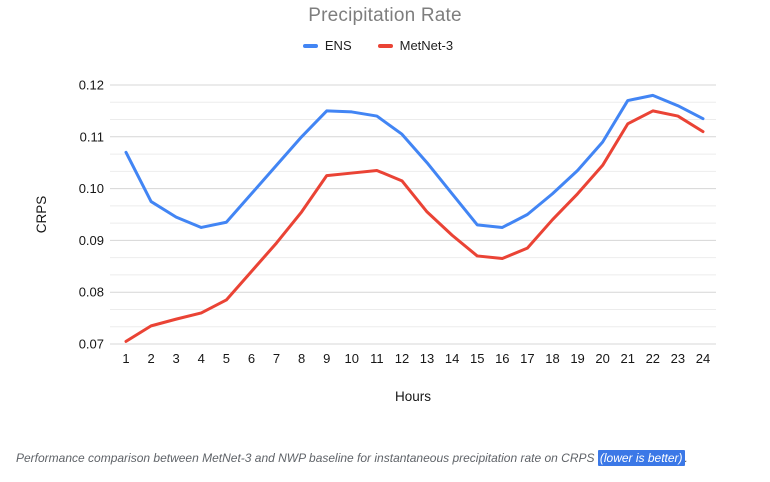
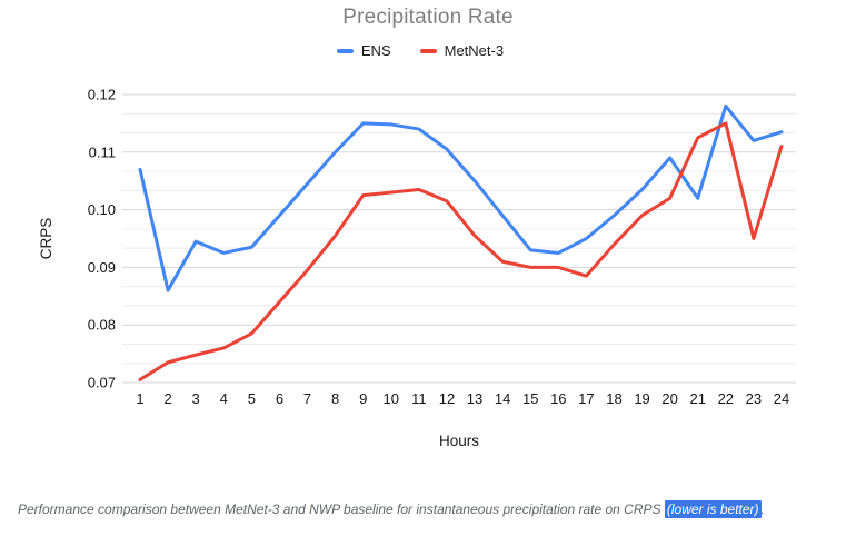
ENS/2: 0.098 -> 0.086
MetNet-3/15: 0.087 -> 0.090
MetNet-3/16: 0.086 -> 0.090
MetNet-3/20: 0.104 -> 0.102
ENS/21: 0.117 -> 0.102
ENS/23: 0.116 -> 0.112
MetNet-3/23: 0.114 -> 0.095
